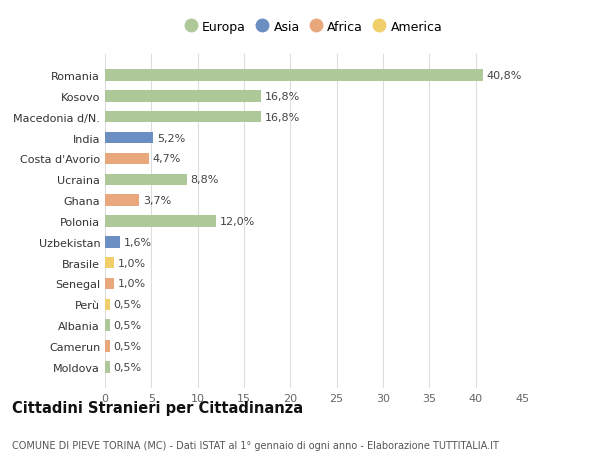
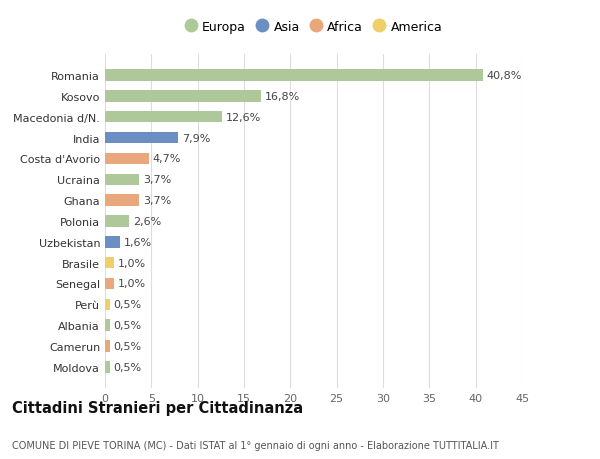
Macedonia d/N.: 16,8% -> 12,6%
India: 5,2% -> 7,9%
Ucraina: 8,8% -> 3,7%
Polonia: 12,0% -> 2,6%
